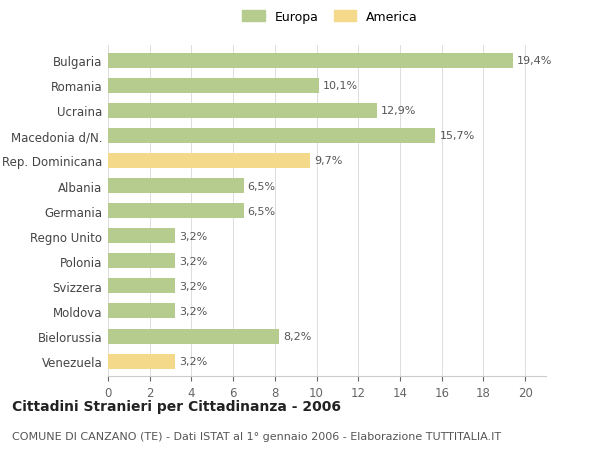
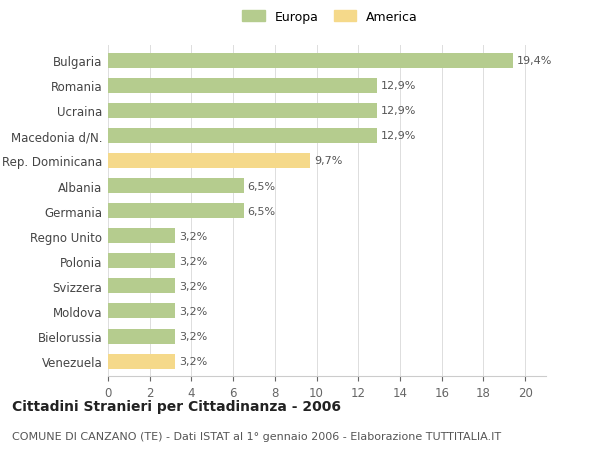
Romania: 10,1% -> 12,9%
Macedonia d/N.: 15,7% -> 12,9%
Bielorussia: 8,2% -> 3,2%
